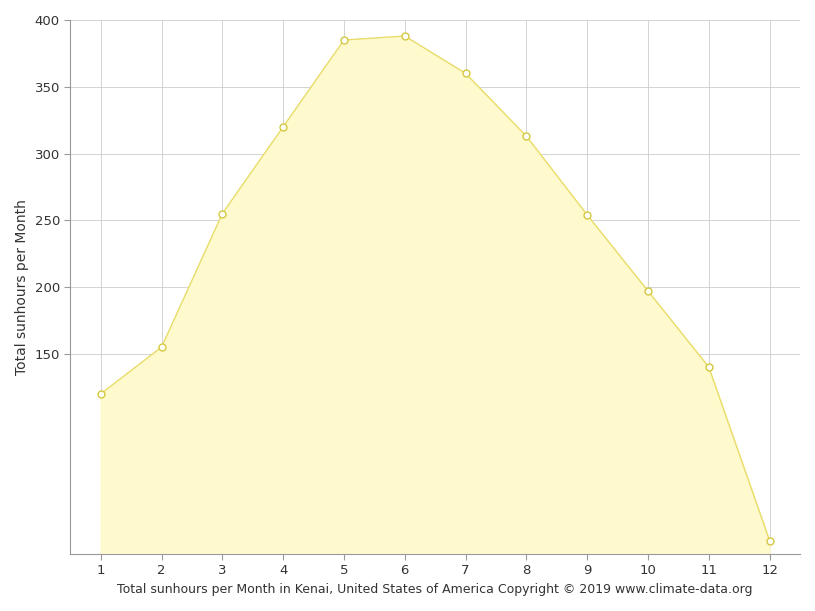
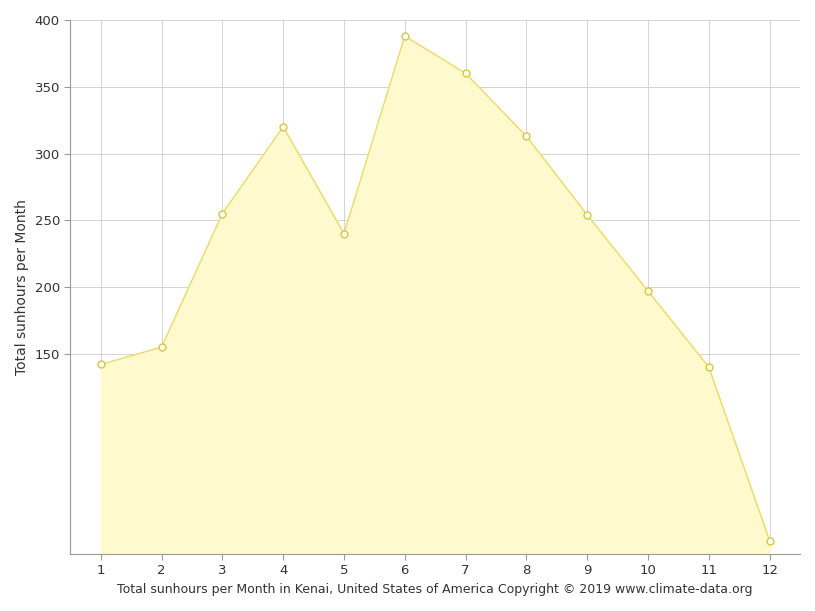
1: 120 -> 142
5: 385 -> 240
